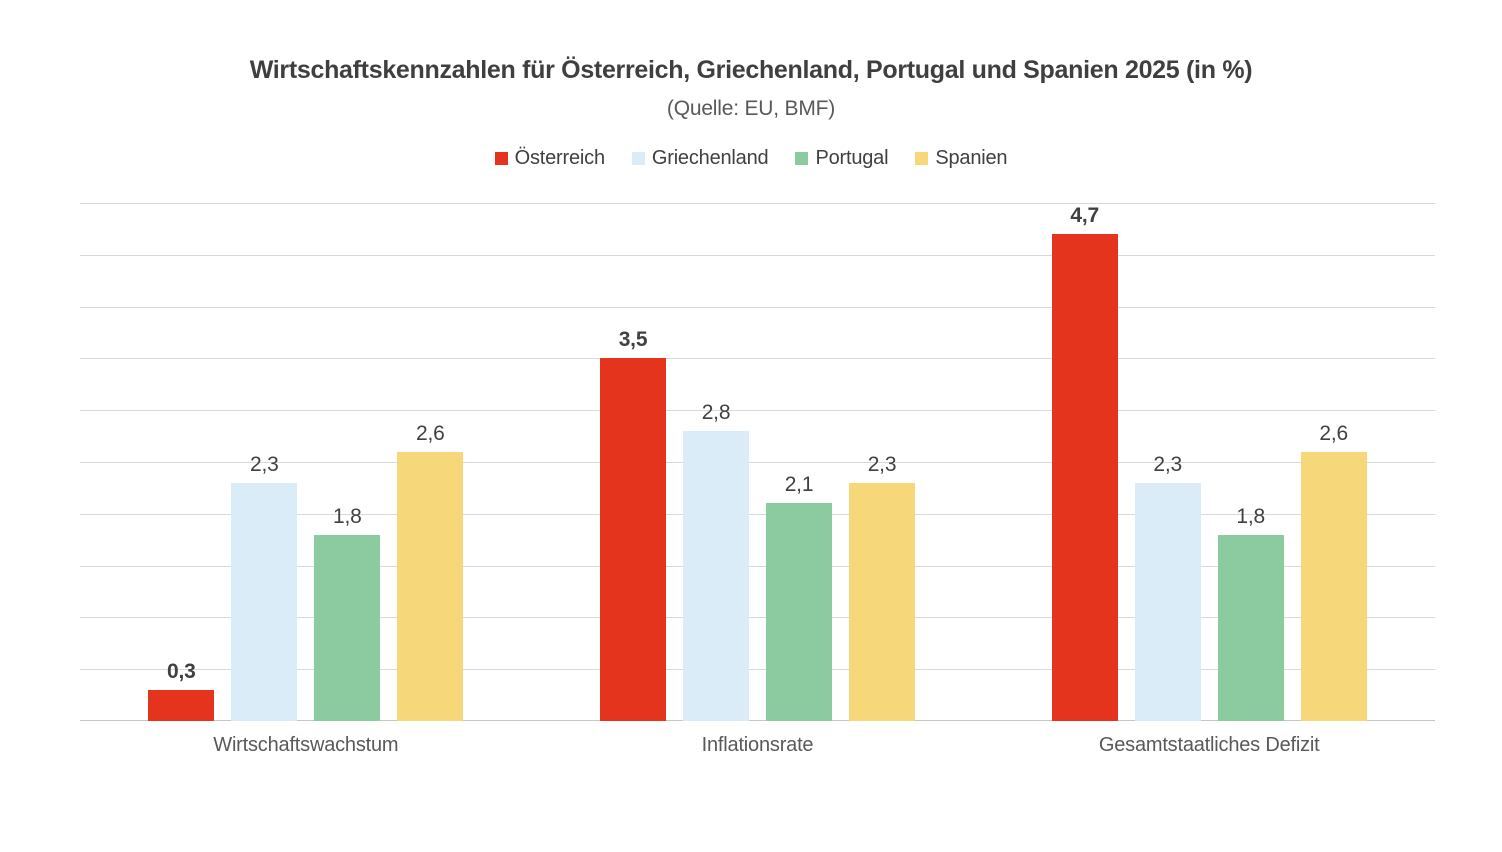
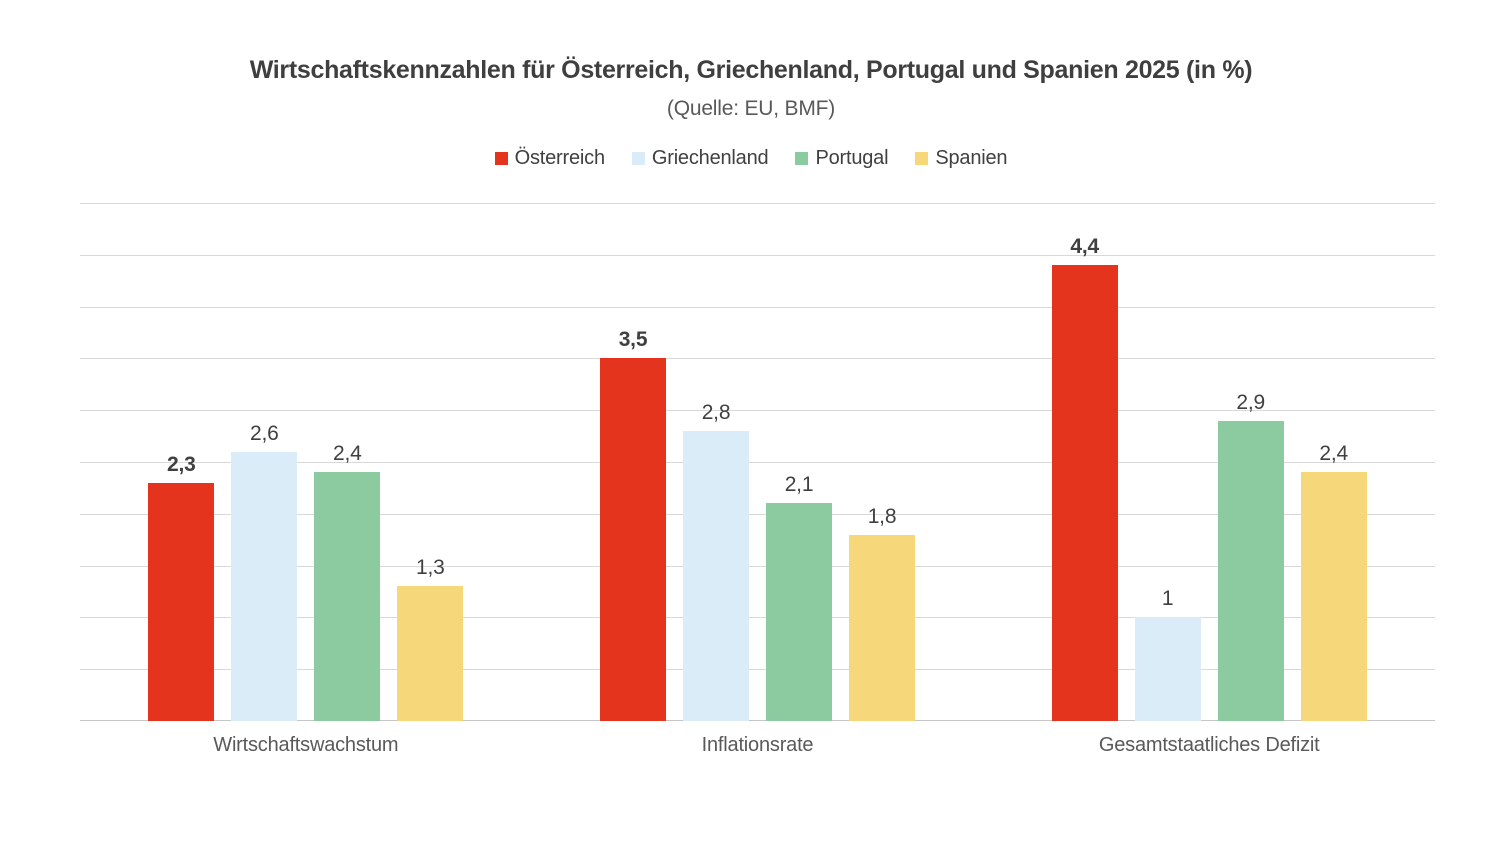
Österreich/Wirtschaftswachstum: 0,3 -> 2,3
Griechenland/Wirtschaftswachstum: 2,3 -> 2,6
Portugal/Wirtschaftswachstum: 1,8 -> 2,4
Spanien/Wirtschaftswachstum: 2,6 -> 1,3
Spanien/Inflationsrate: 2,3 -> 1,8
Österreich/Gesamtstaatliches Defizit: 4,7 -> 4,4
Griechenland/Gesamtstaatliches Defizit: 2,3 -> 1
Portugal/Gesamtstaatliches Defizit: 1,8 -> 2,9
Spanien/Gesamtstaatliches Defizit: 2,6 -> 2,4
